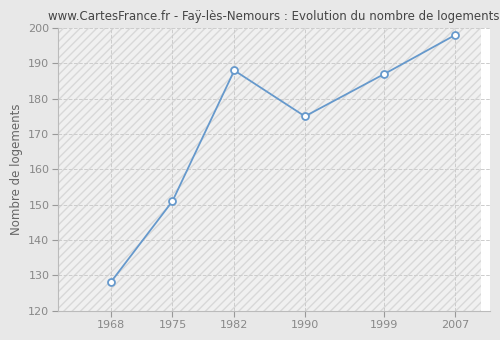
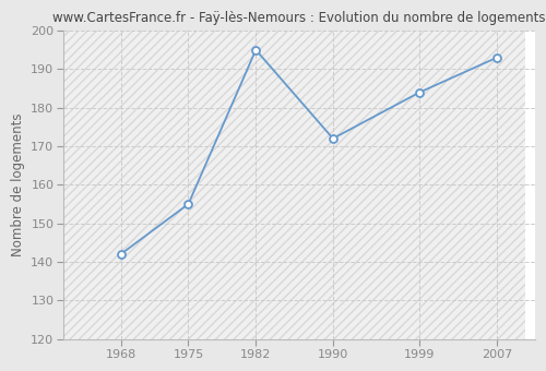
1968: 128 -> 142
1975: 151 -> 155
1982: 188 -> 195
1990: 175 -> 172
1999: 187 -> 184
2007: 198 -> 193
